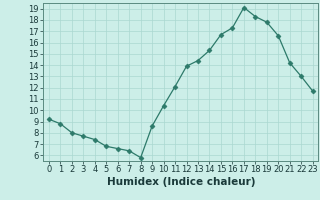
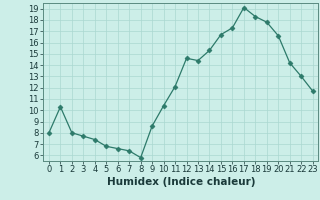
0: 9.2 -> 8.0
1: 8.8 -> 10.3
12: 13.9 -> 14.6
